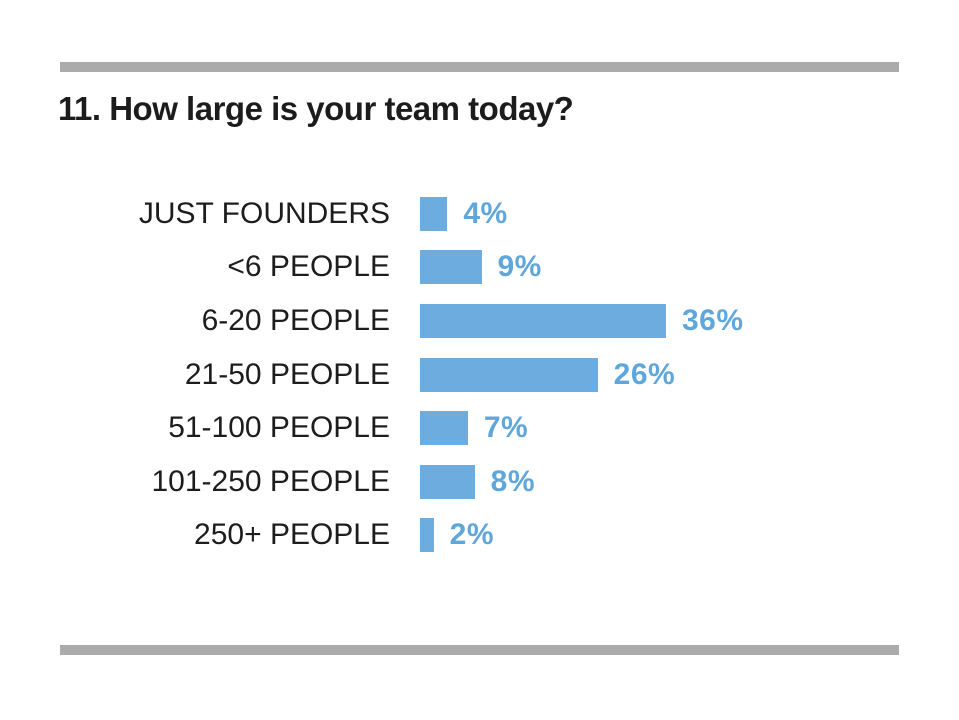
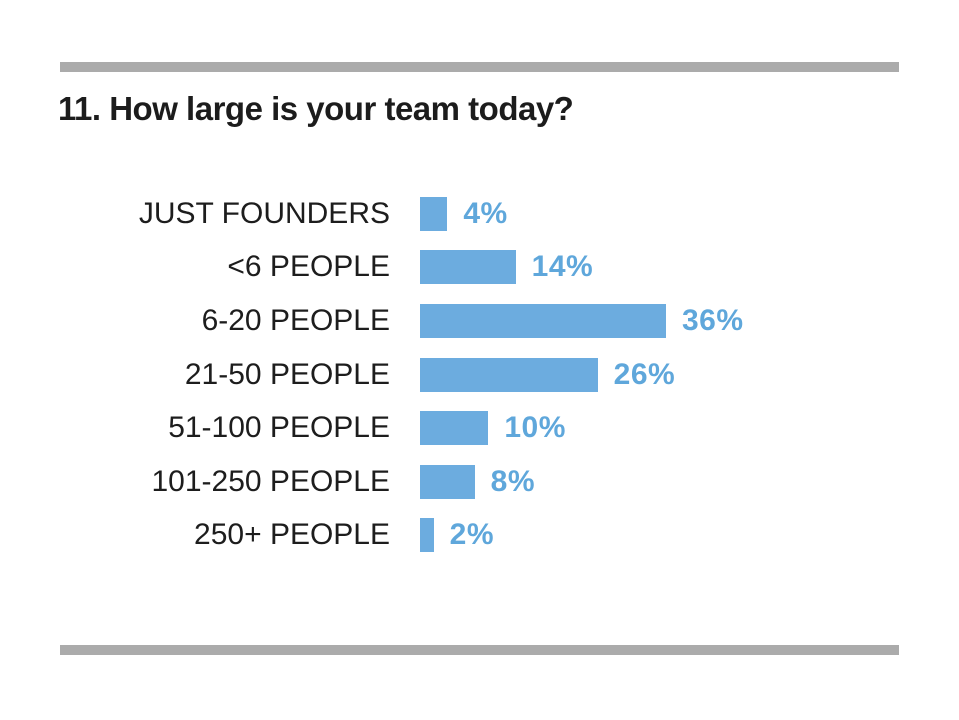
<6 PEOPLE: 9% -> 14%
51-100 PEOPLE: 7% -> 10%
